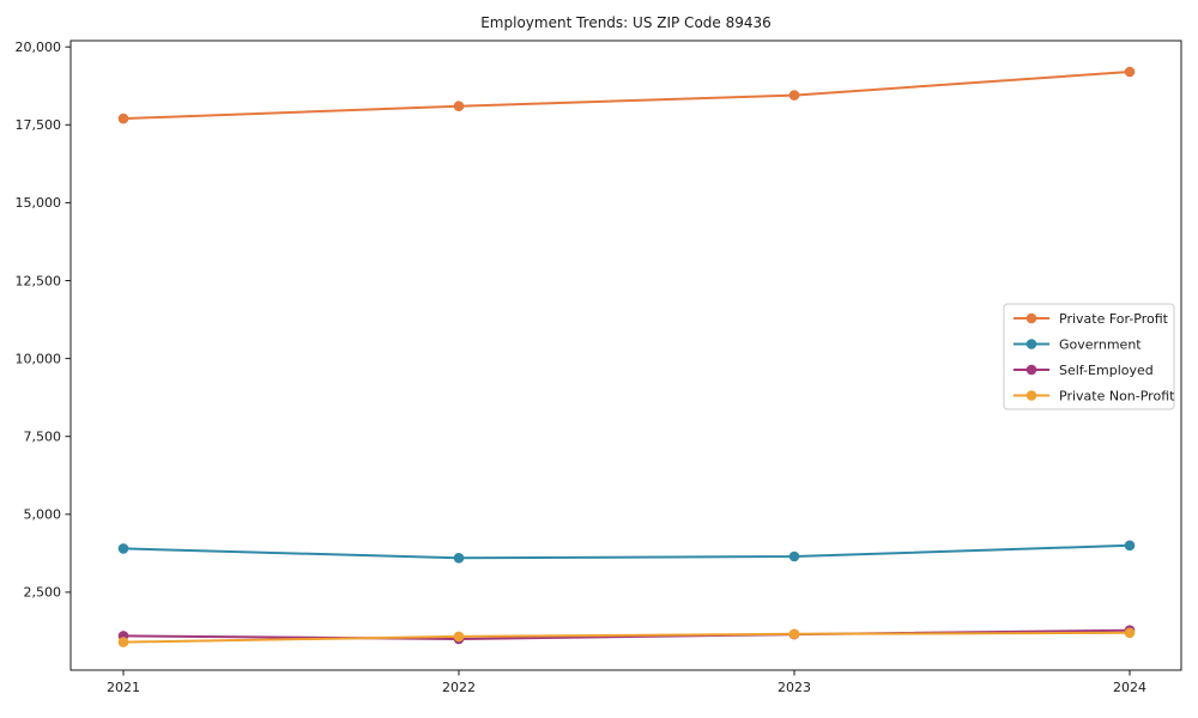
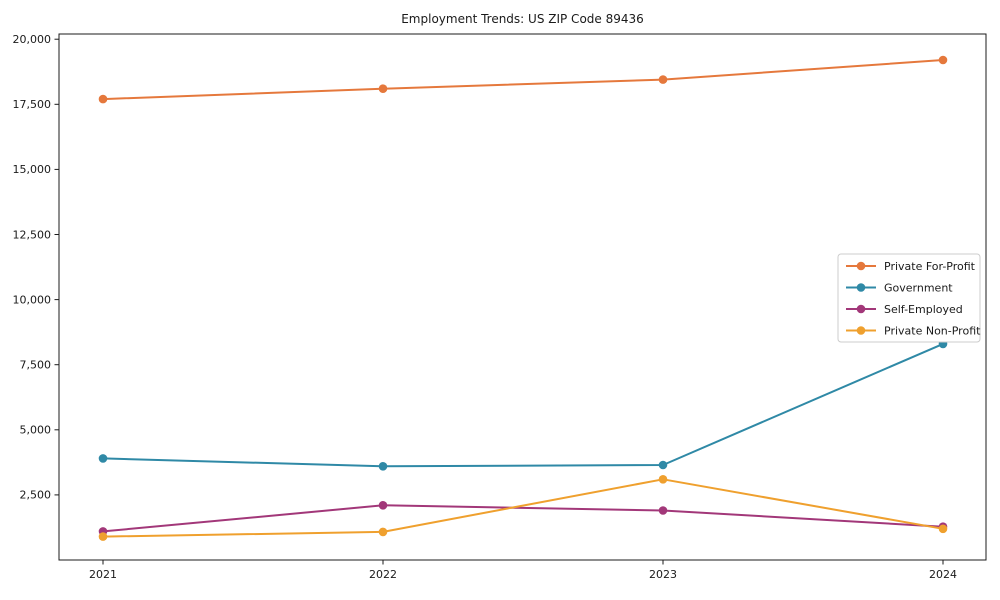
Self-Employed/2022: 1000 -> 2100
Self-Employed/2023: 1200 -> 1900
Private Non-Profit/2023: 1200 -> 3100
Government/2024: 4000 -> 8300
